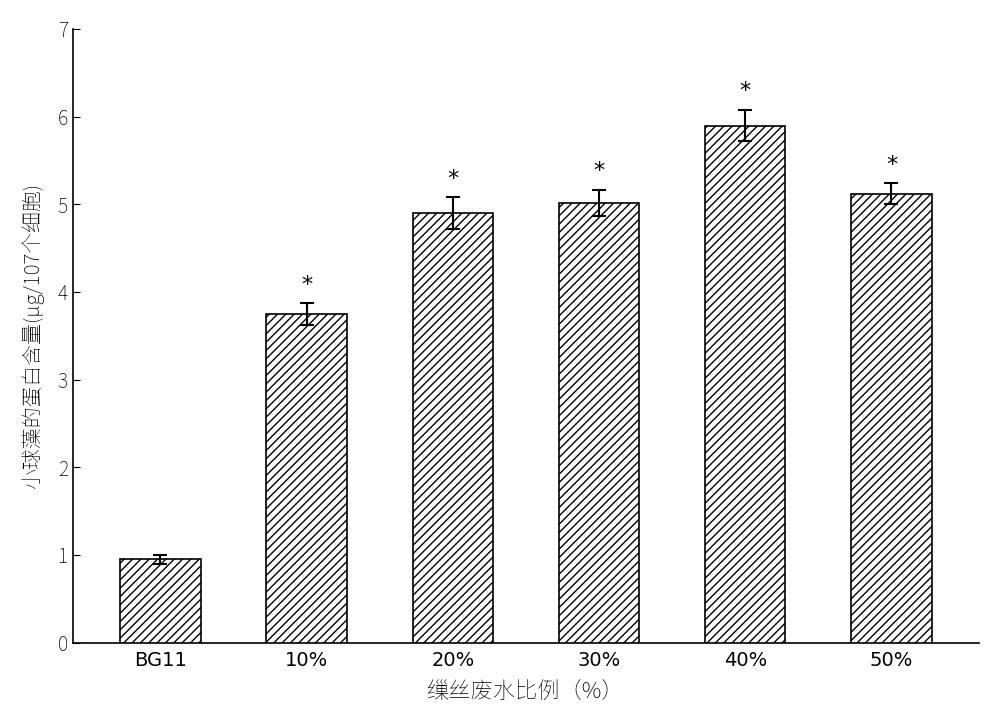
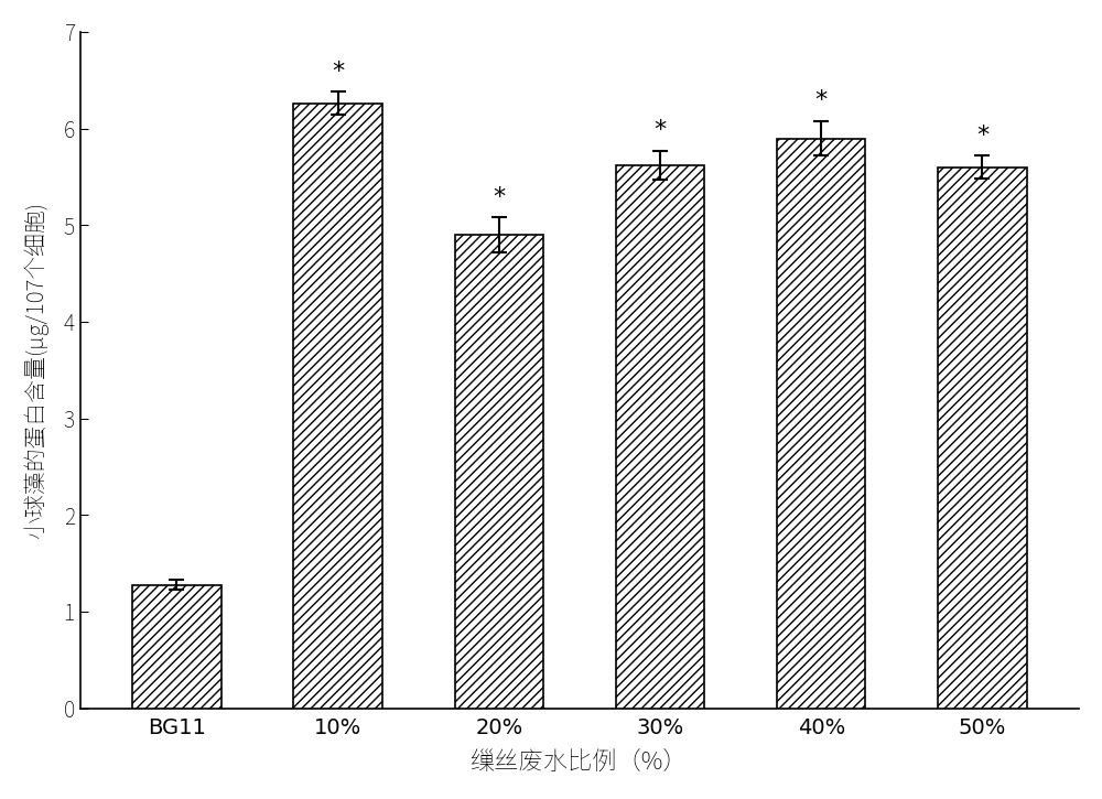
BG11: 0.95 -> 1.28
10%: 3.75 -> 6.26
30%: 5.02 -> 5.62
50%: 5.12 -> 5.60
